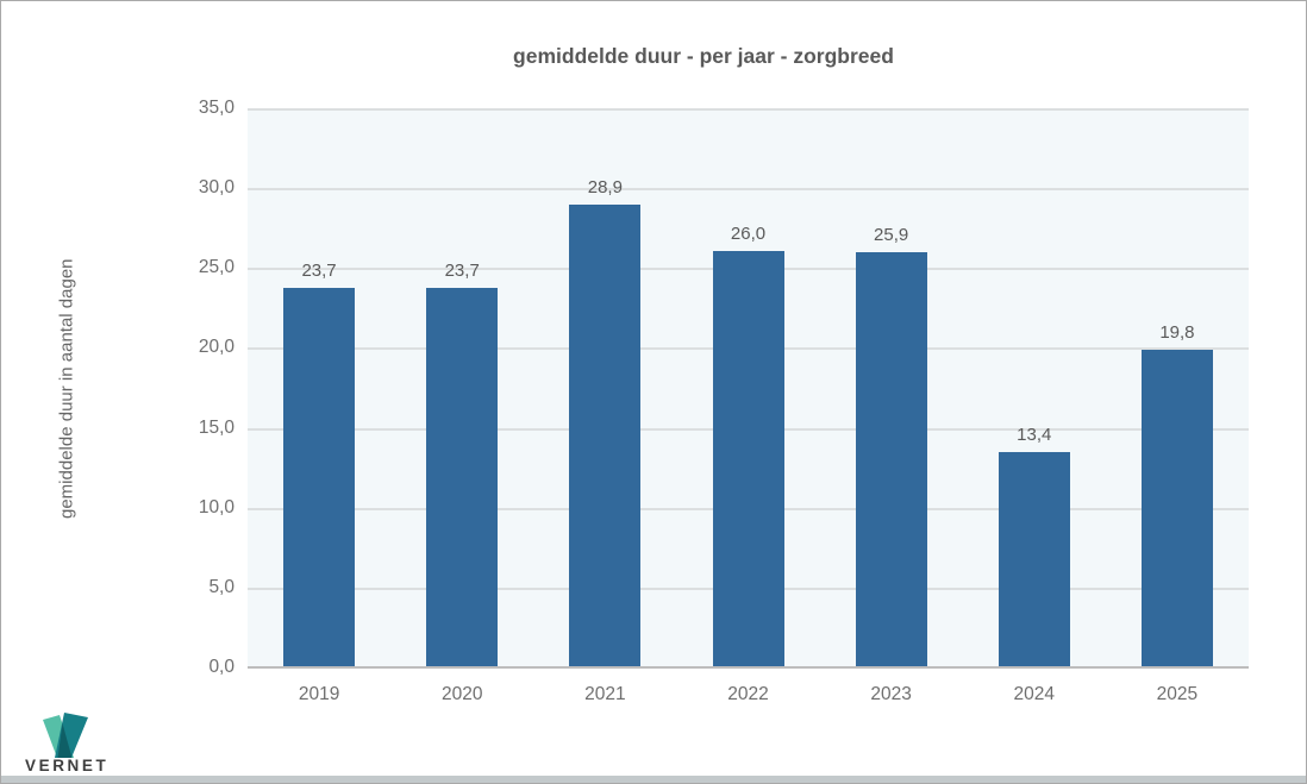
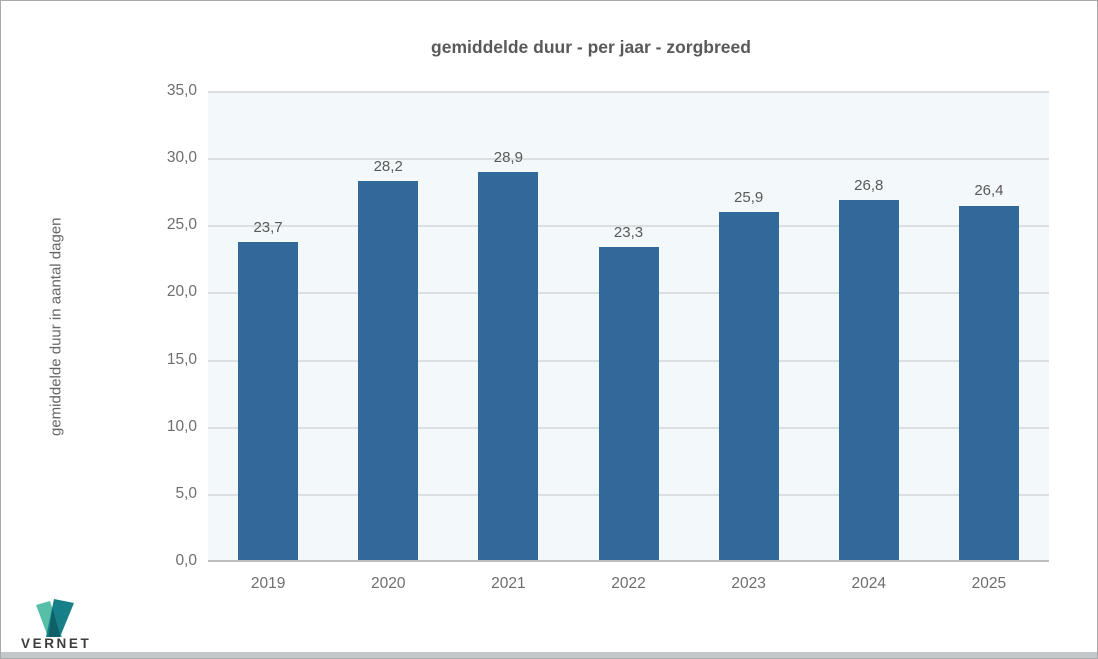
2020: 23,7 -> 28,2
2022: 26,0 -> 23,3
2024: 13,4 -> 26,8
2025: 19,8 -> 26,4
